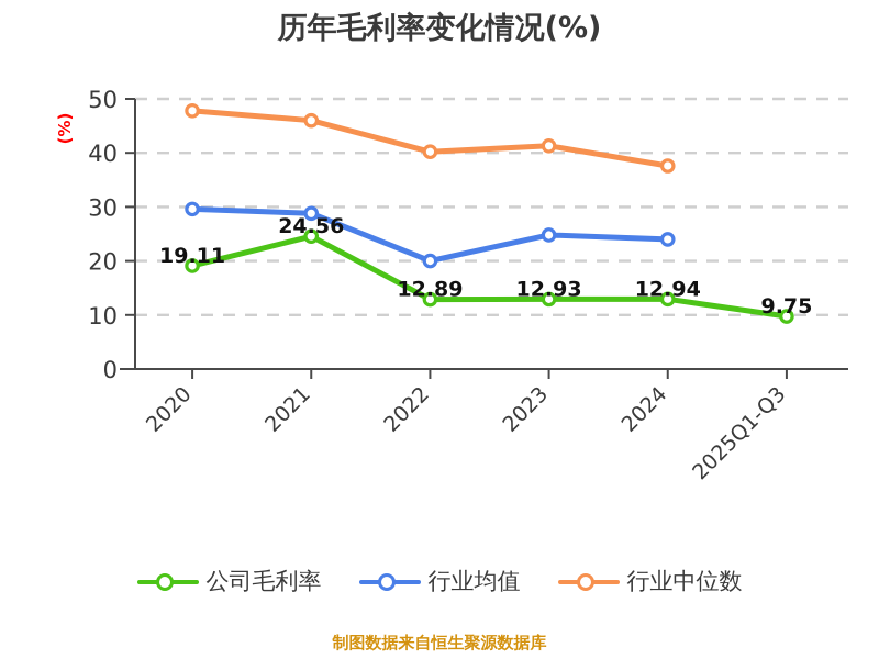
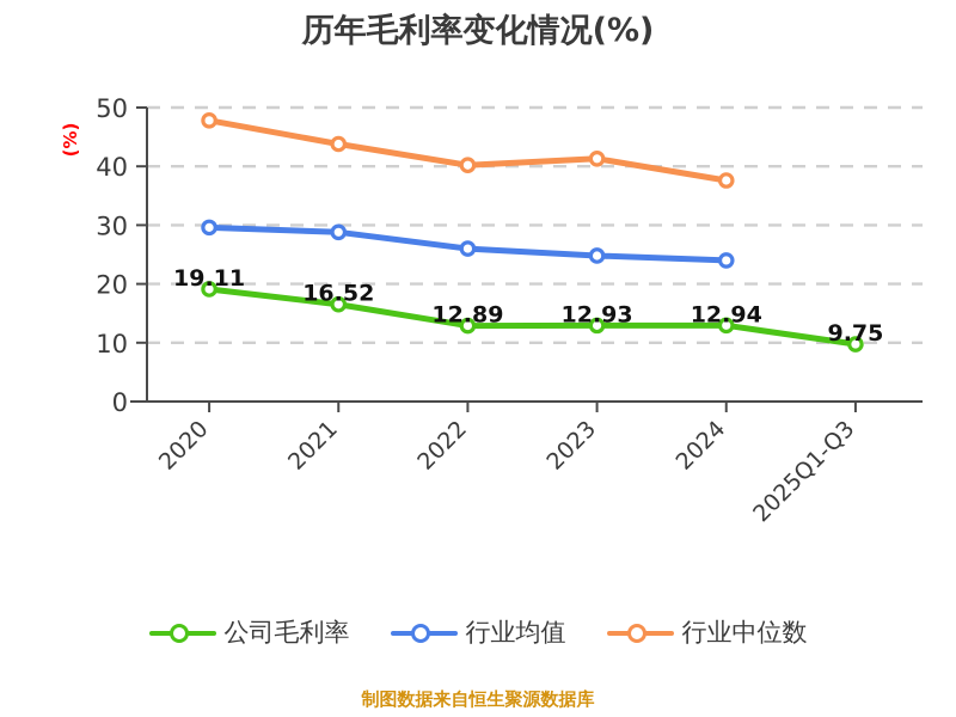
公司毛利率/2021: 24.56 -> 16.52
行业中位数/2021: 46 -> 44
行业均值/2022: 20 -> 26
